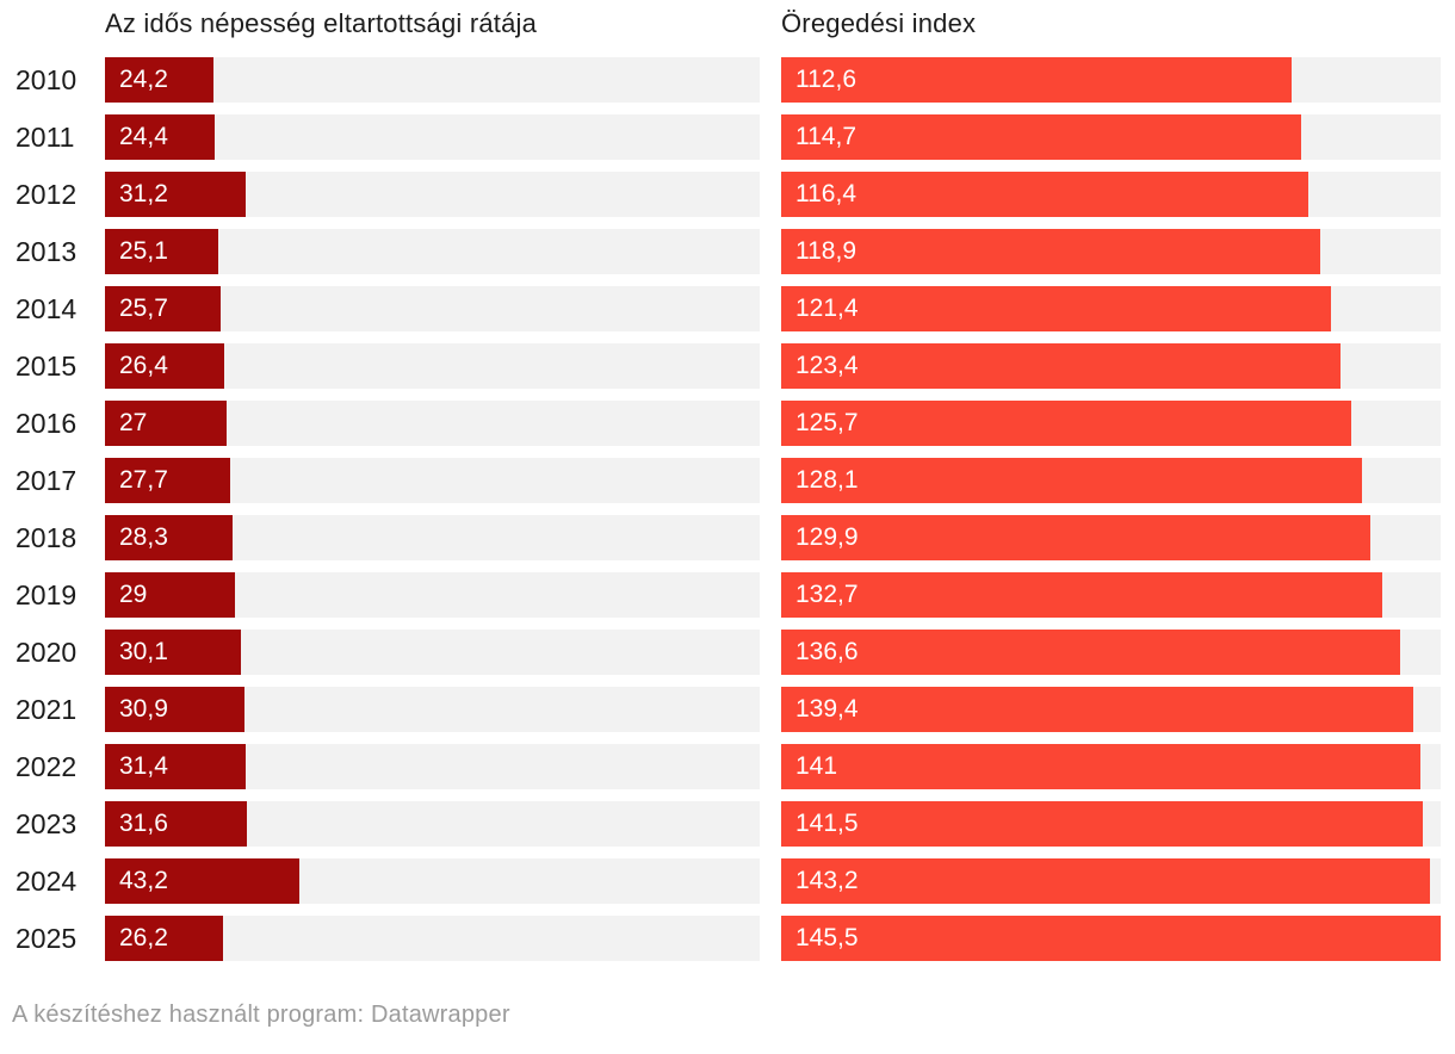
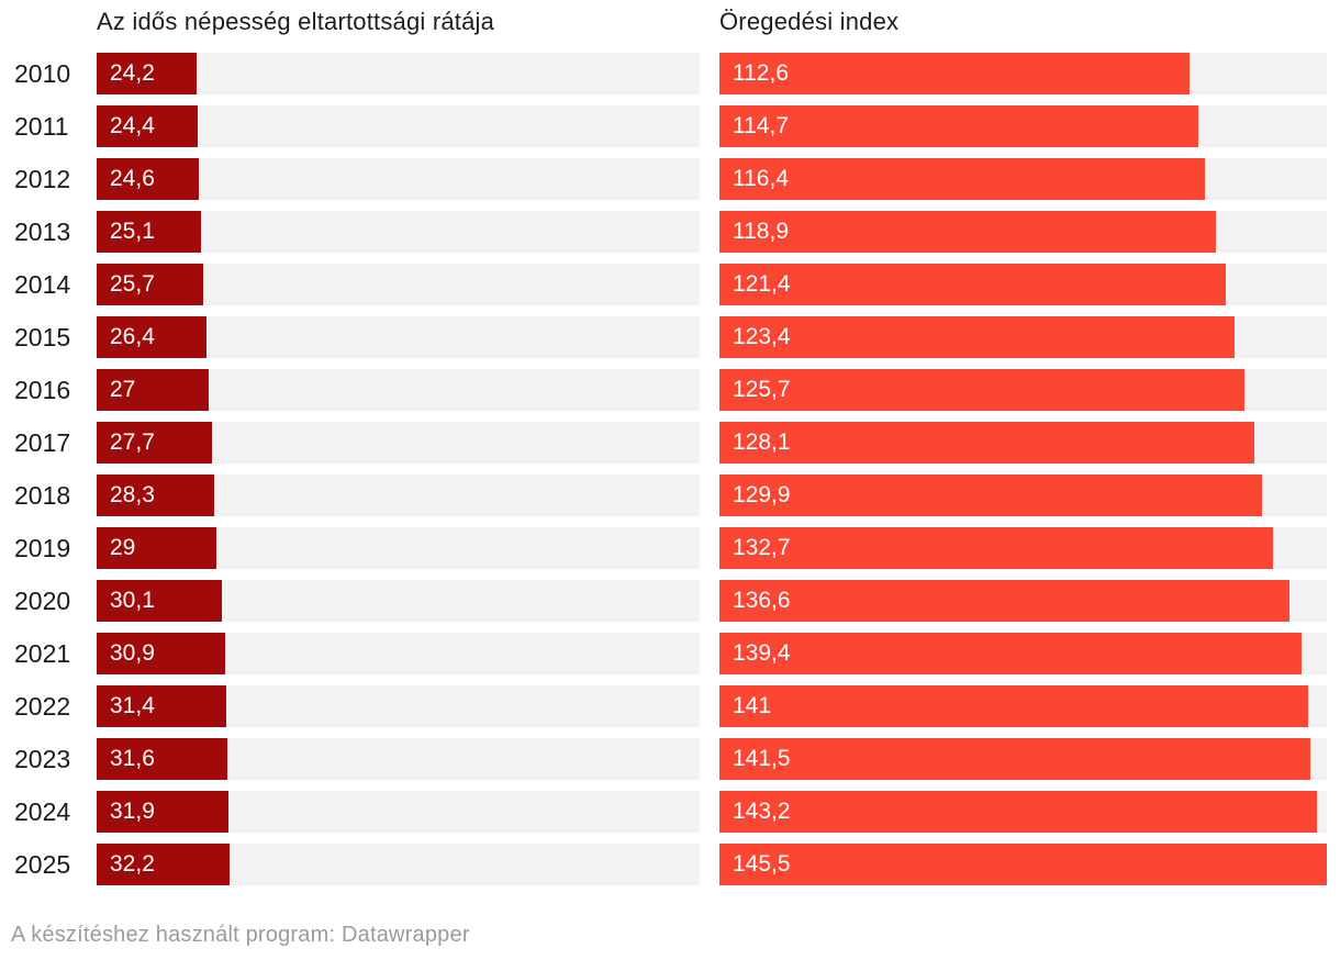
Az idős népesség eltartottsági rátája/2012: 31,2 -> 24,6
Az idős népesség eltartottsági rátája/2024: 43,2 -> 31,9
Az idős népesség eltartottsági rátája/2025: 26,2 -> 32,2
